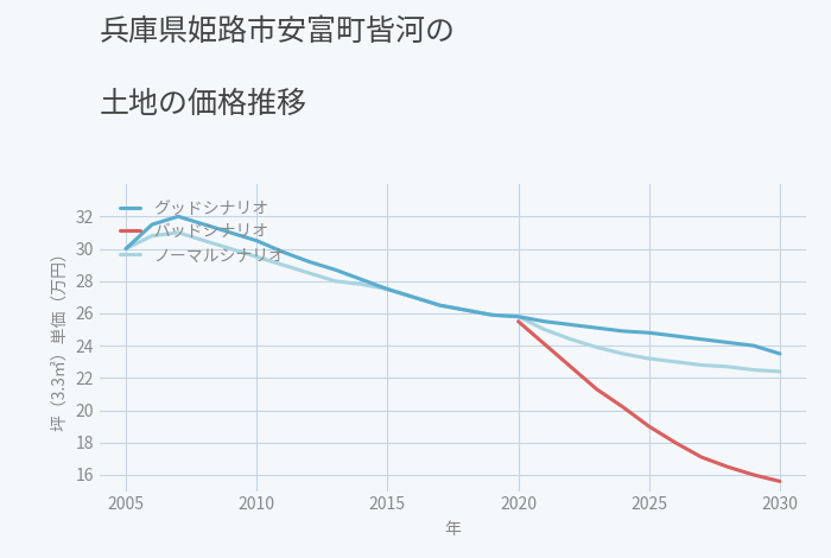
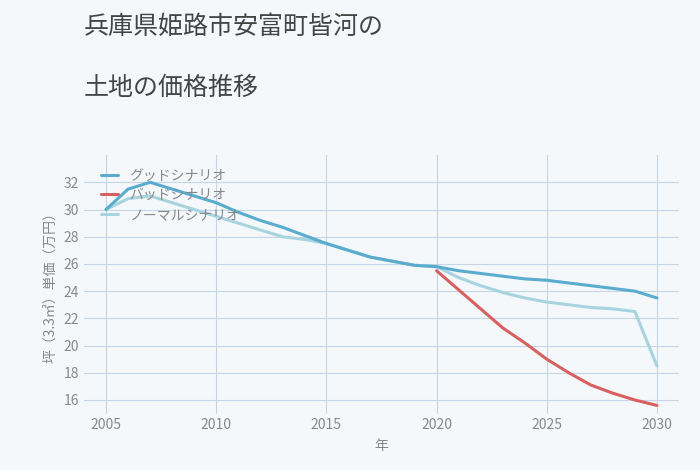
ノーマルシナリオ/2030: 22.4 -> 18.5
